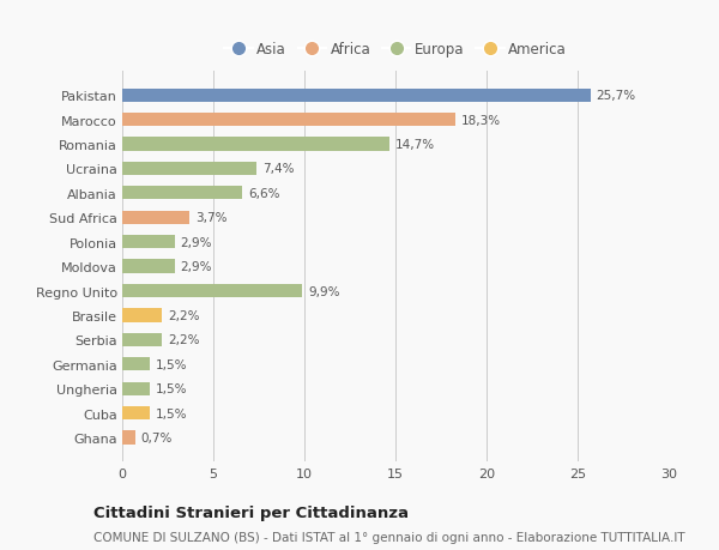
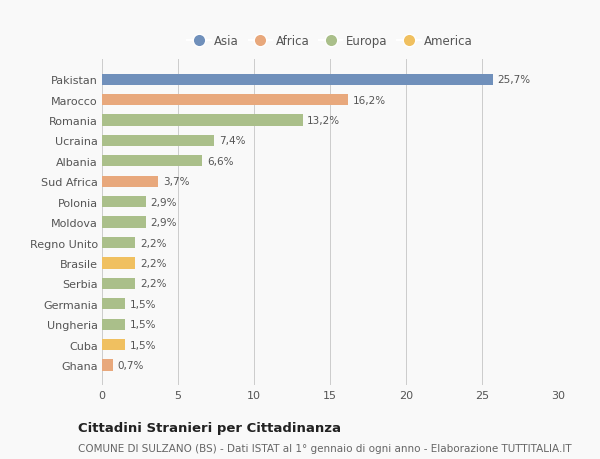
Marocco: 18,3% -> 16,2%
Romania: 14,7% -> 13,2%
Regno Unito: 9,9% -> 2,2%
